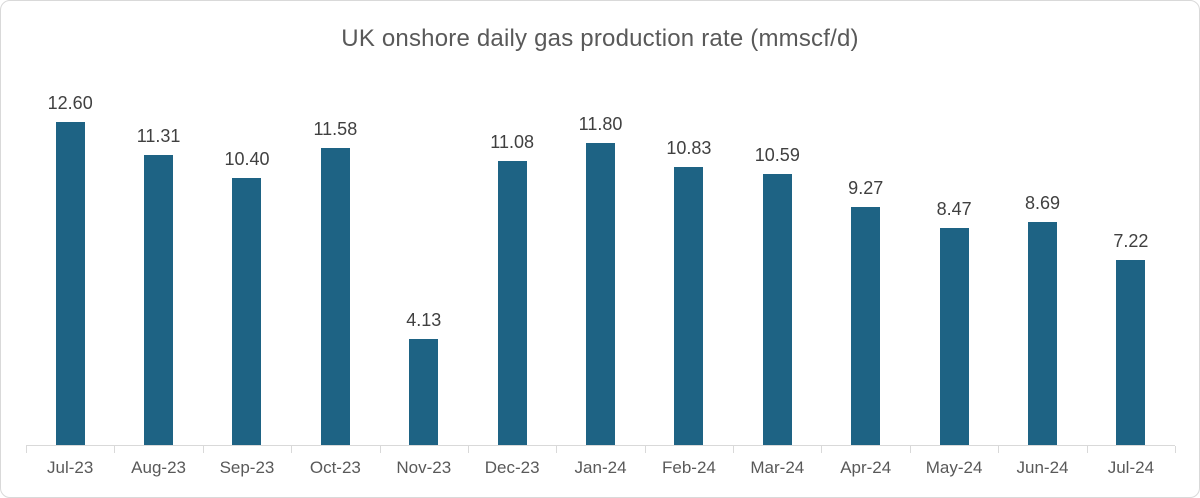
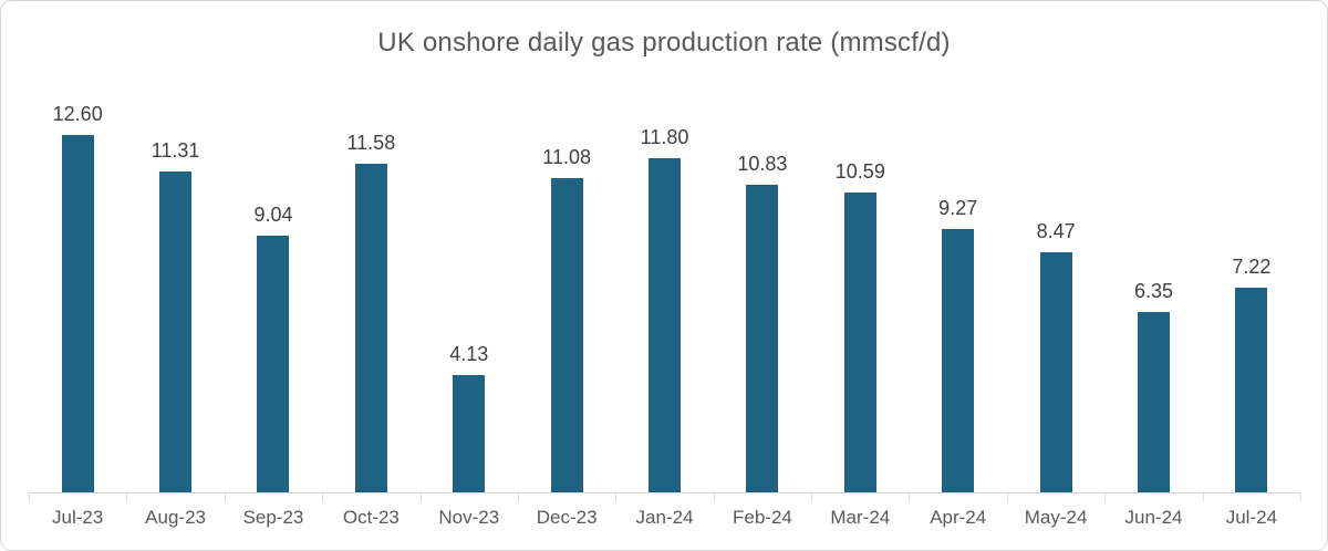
Sep-23: 10.40 -> 9.04
Jun-24: 8.69 -> 6.35
